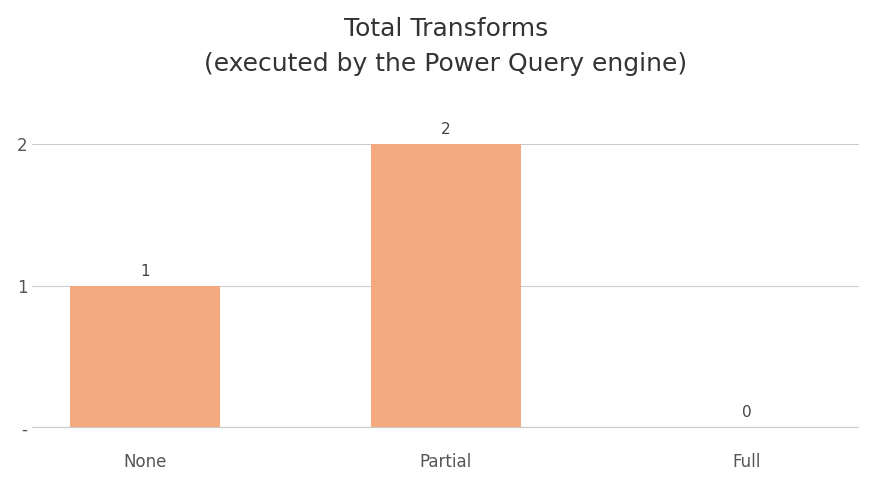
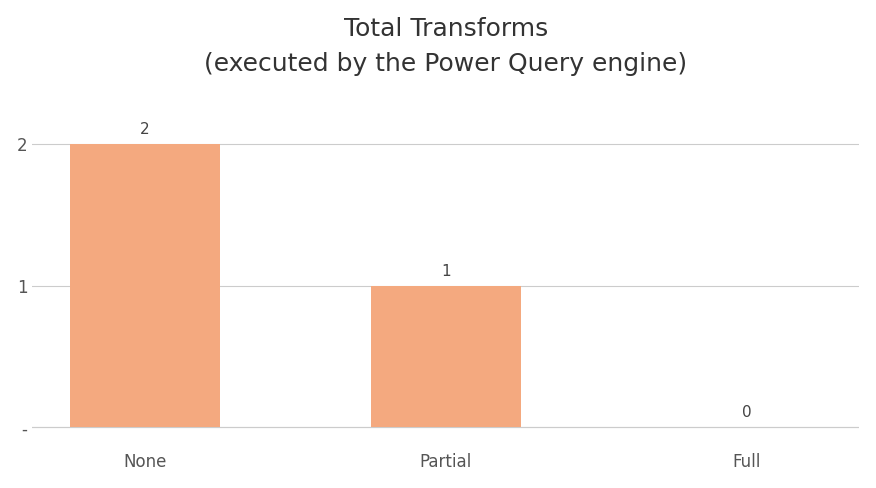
None: 1 -> 2
Partial: 2 -> 1
